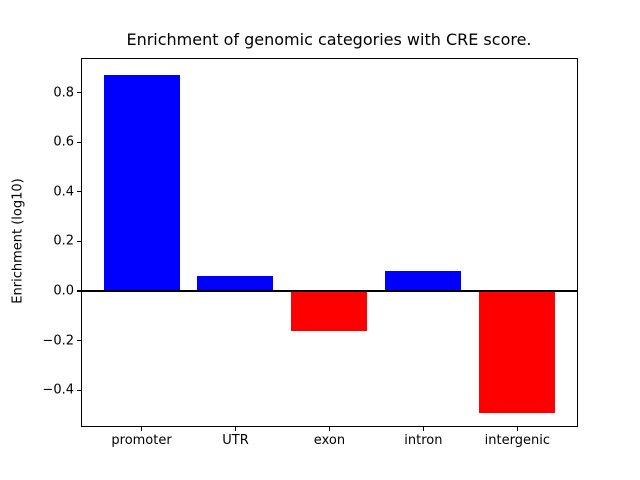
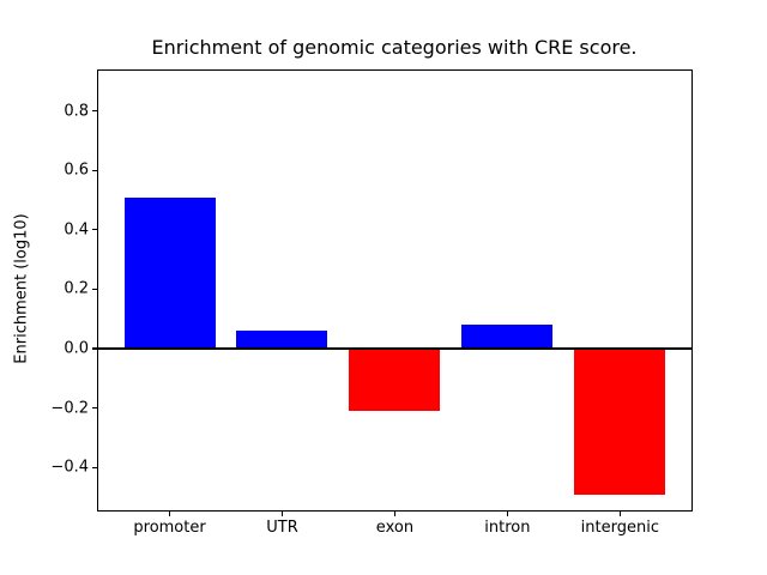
promoter: 0.87 -> 0.51
exon: -0.16 -> -0.21
